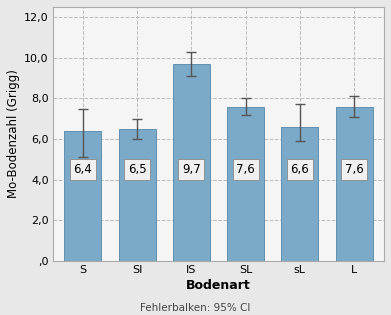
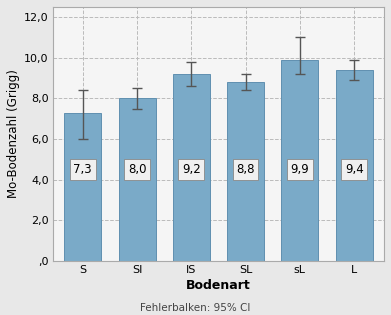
S: 6,4 -> 7,3
SI: 6,5 -> 8,0
IS: 9,7 -> 9,2
SL: 7,6 -> 8,8
sL: 6,6 -> 9,9
L: 7,6 -> 9,4
